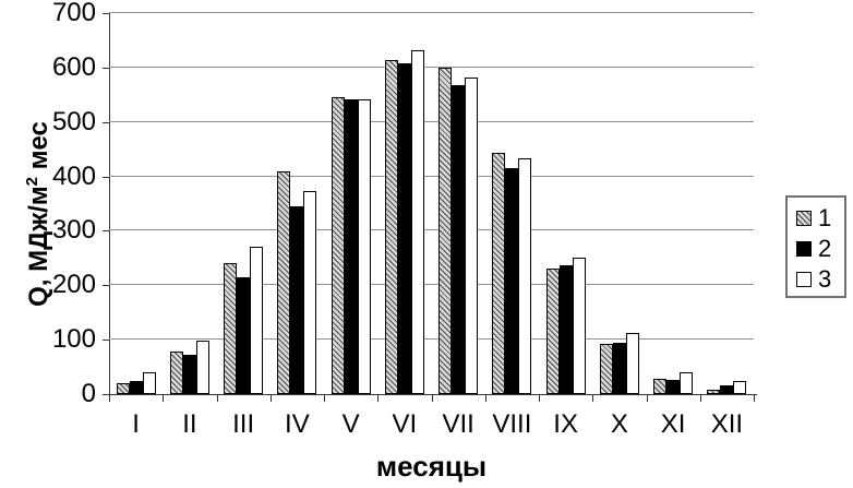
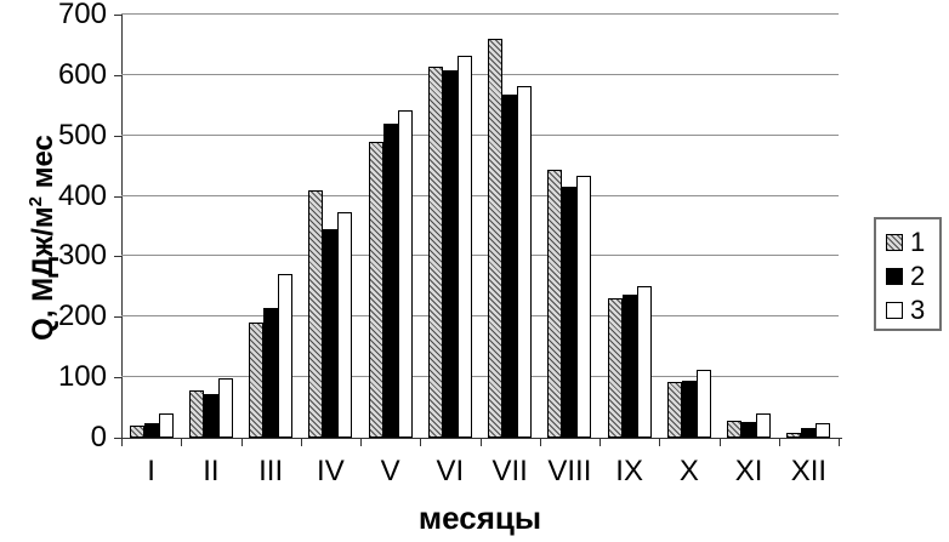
1/III: 240 -> 190
1/V: 540 -> 490
2/V: 540 -> 520
1/VII: 600 -> 660
